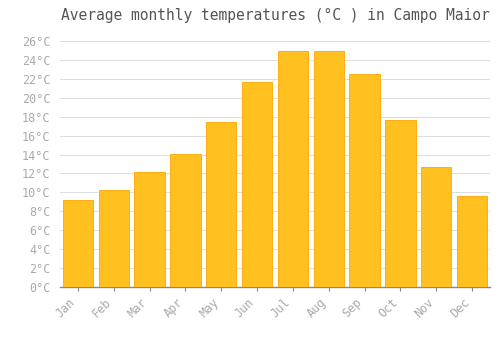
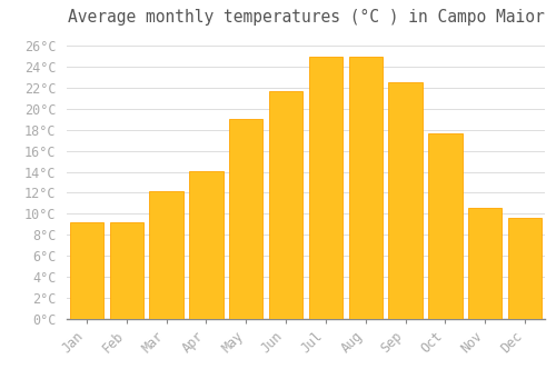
Feb: 10.2°C -> 9.2°C
May: 17.4°C -> 19.0°C
Nov: 12.7°C -> 10.6°C
